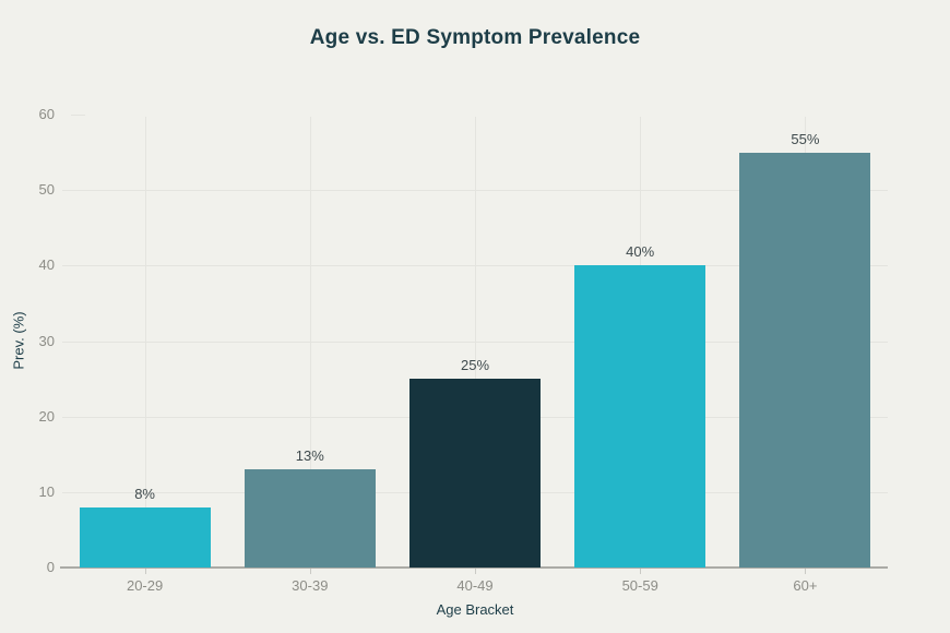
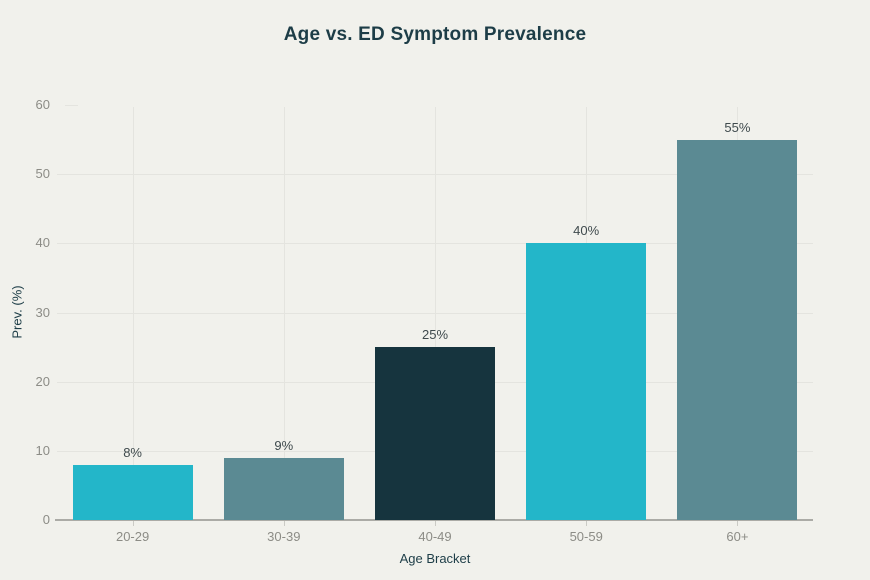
30-39: 13% -> 9%
